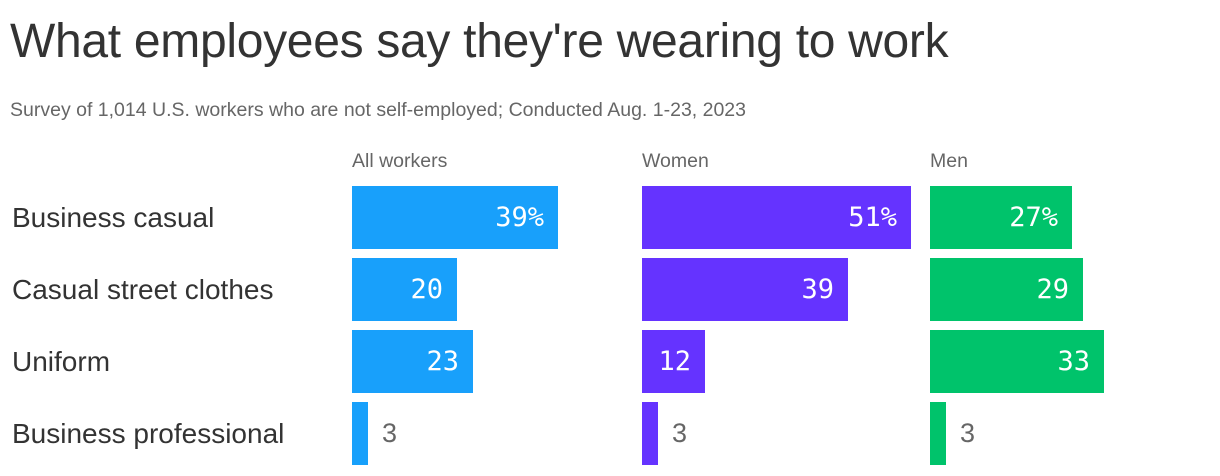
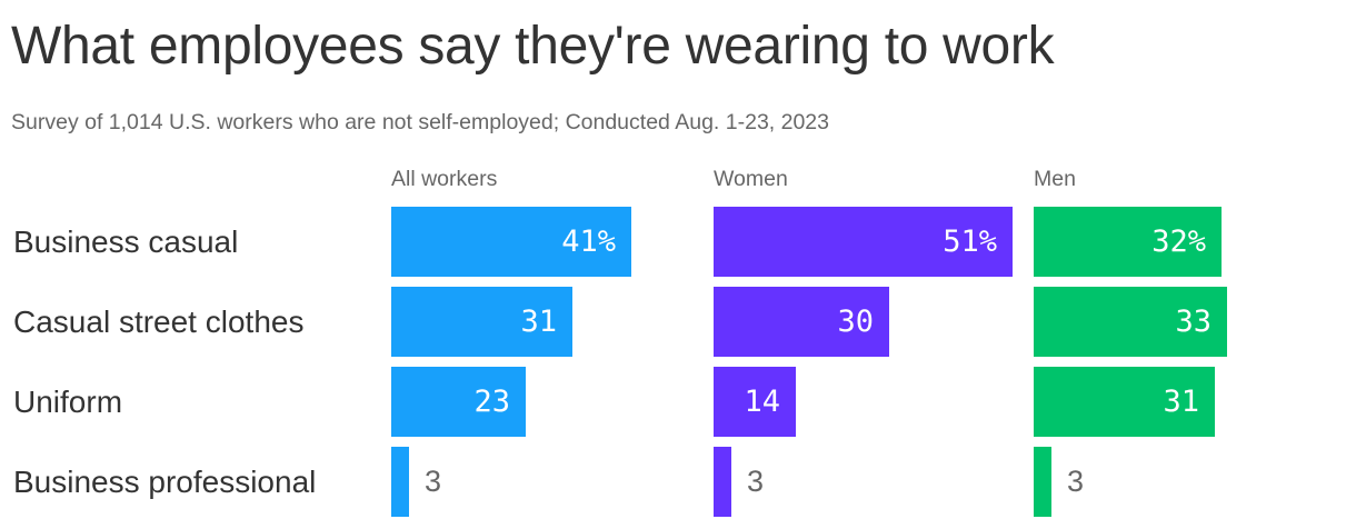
All workers/Business casual: 39% -> 41%
Men/Business casual: 27% -> 32%
All workers/Casual street clothes: 20 -> 31
Women/Casual street clothes: 39 -> 30
Men/Casual street clothes: 29 -> 33
Women/Uniform: 12 -> 14
Men/Uniform: 33 -> 31
